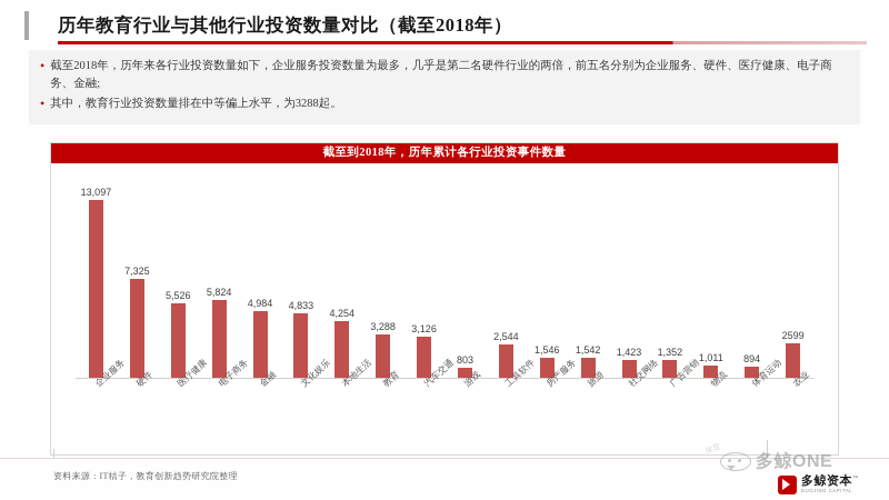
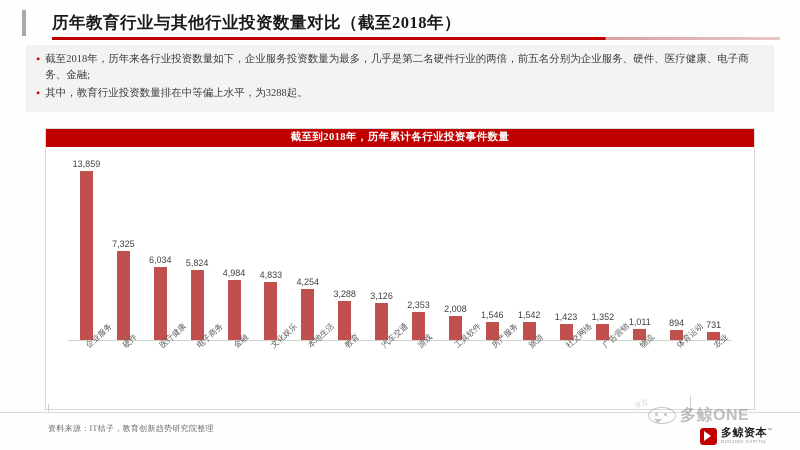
企业服务: 13,097 -> 13,859
医疗健康: 5,526 -> 6,034
游戏: 803 -> 2,353
工具软件: 2,544 -> 2,008
农业: 2599 -> 731
